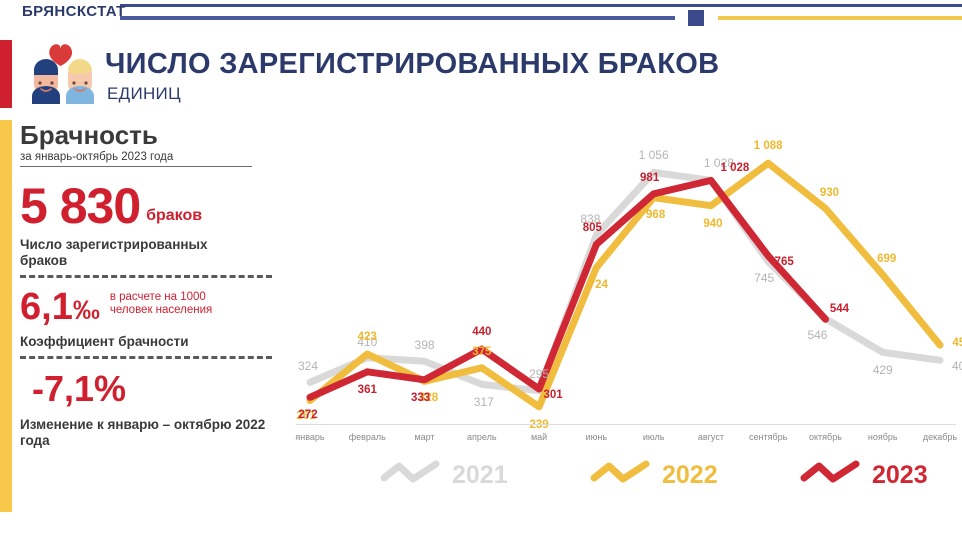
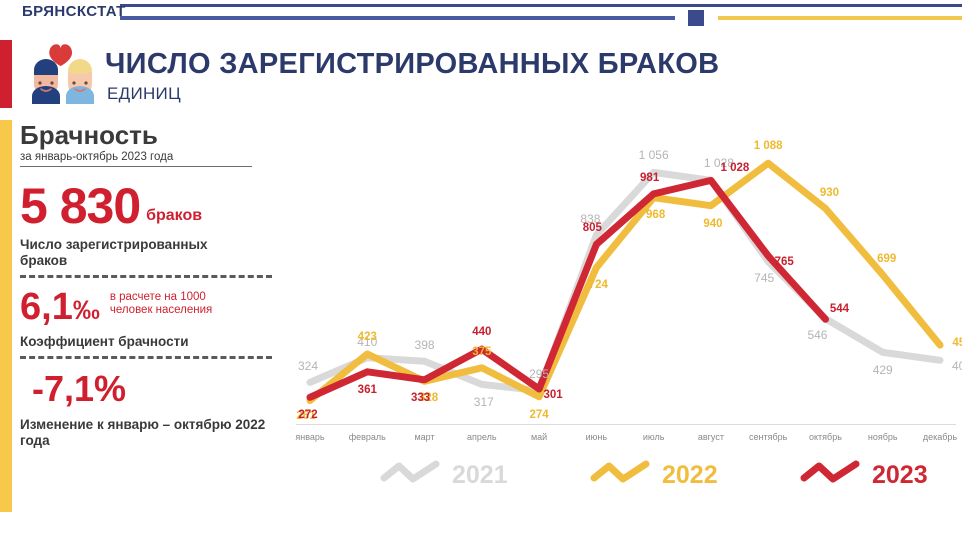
2022/май: 239 -> 274
